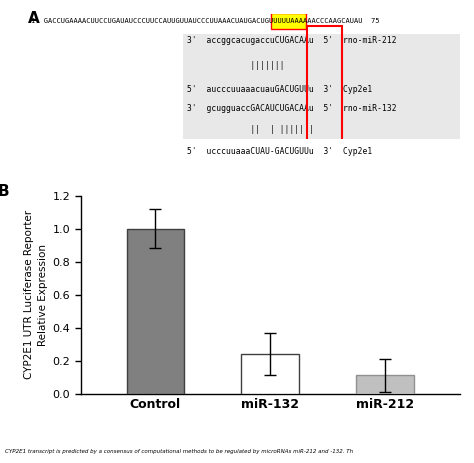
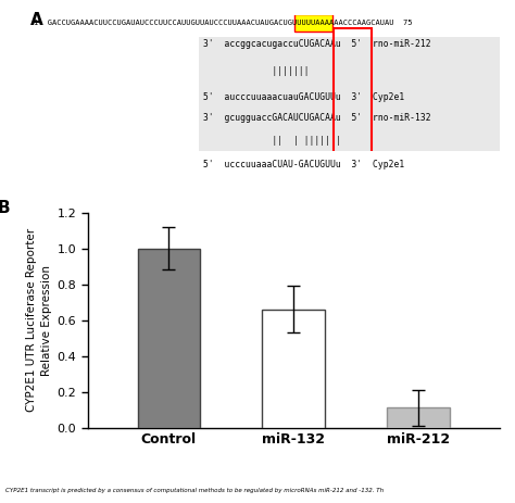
miR-132: 0.24 -> 0.66
